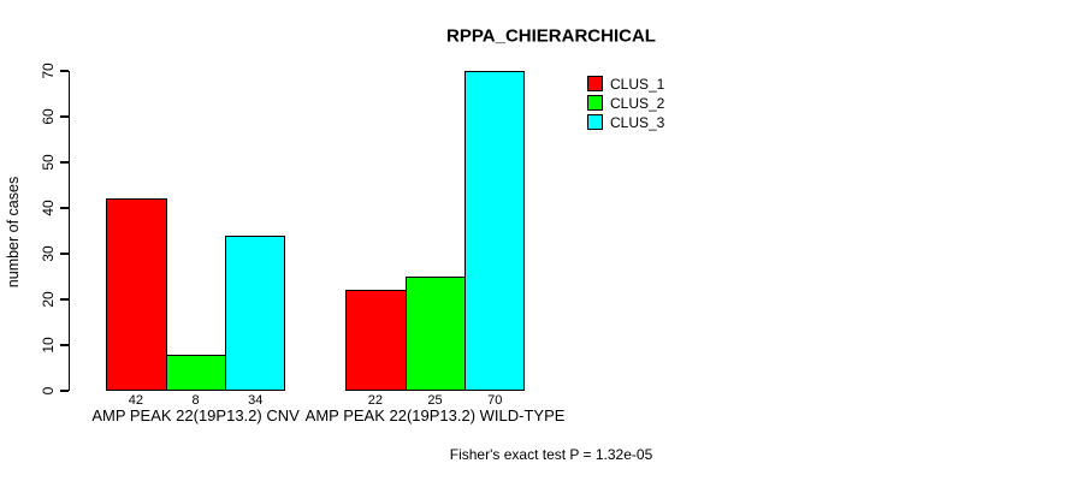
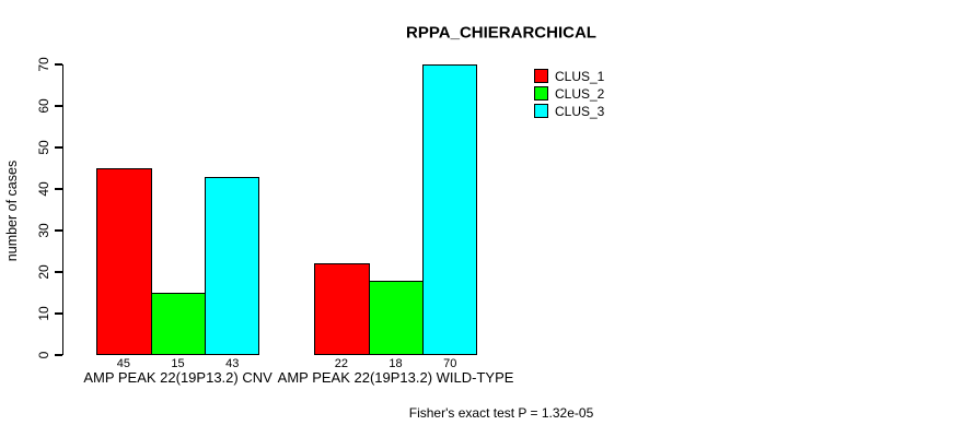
CLUS_1/AMP PEAK 22(19P13.2) CNV: 42 -> 45
CLUS_2/AMP PEAK 22(19P13.2) CNV: 8 -> 15
CLUS_3/AMP PEAK 22(19P13.2) CNV: 34 -> 43
CLUS_2/AMP PEAK 22(19P13.2) WILD-TYPE: 25 -> 18
